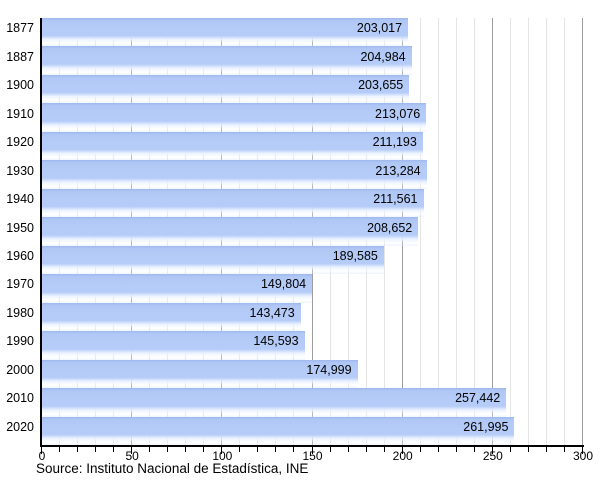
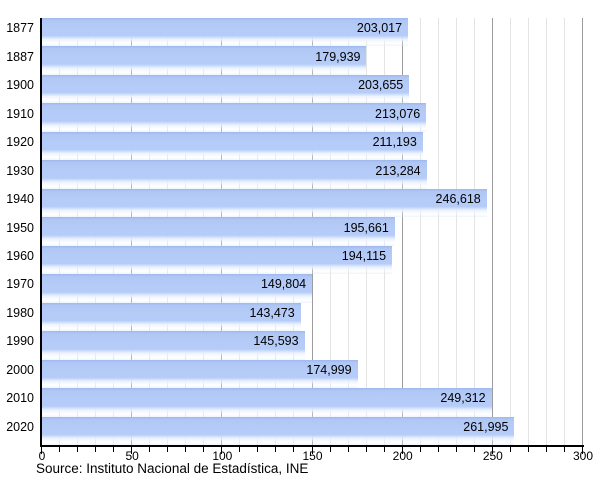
1887: 204,984 -> 179,939
1940: 211,561 -> 246,618
1950: 208,652 -> 195,661
1960: 189,585 -> 194,115
2010: 257,442 -> 249,312
